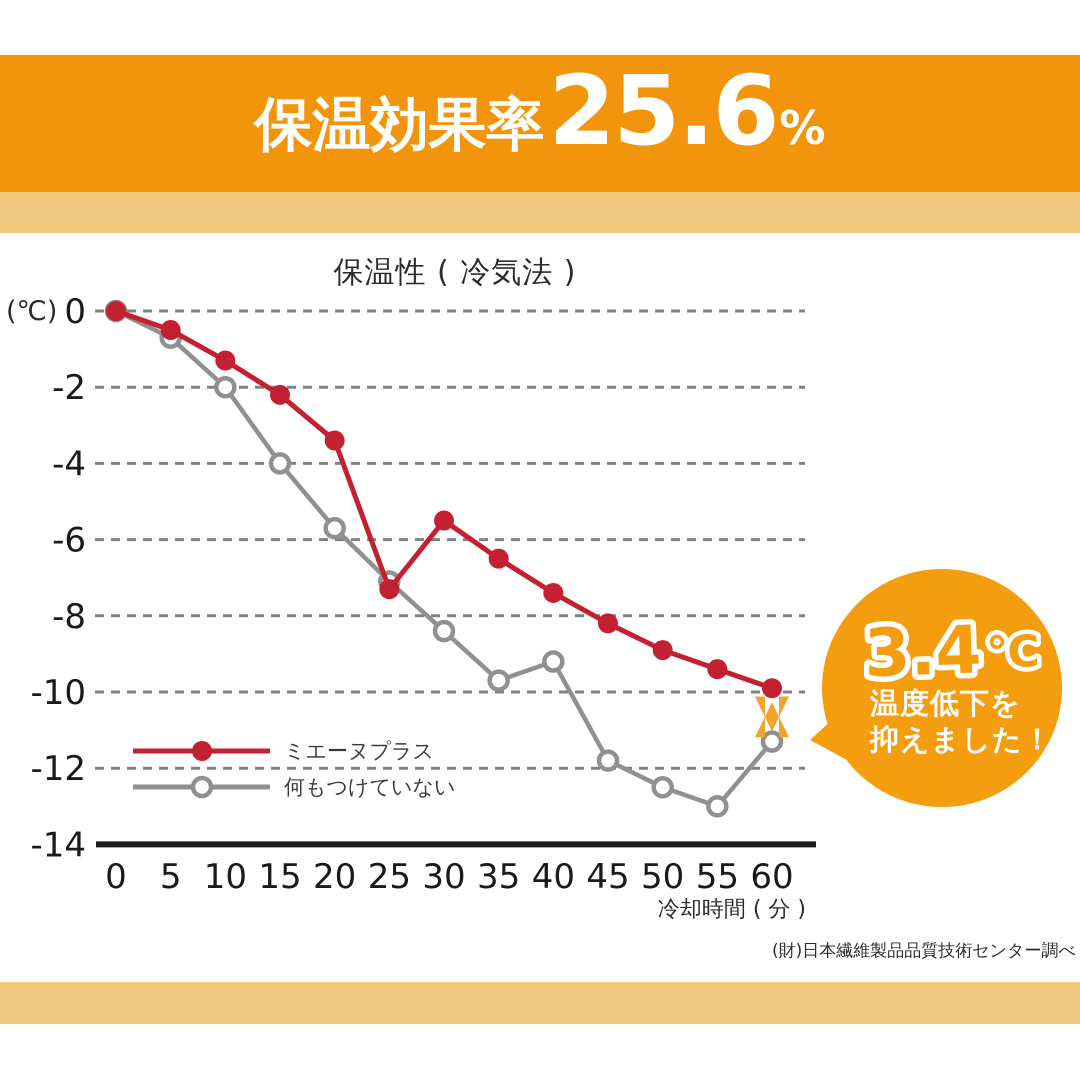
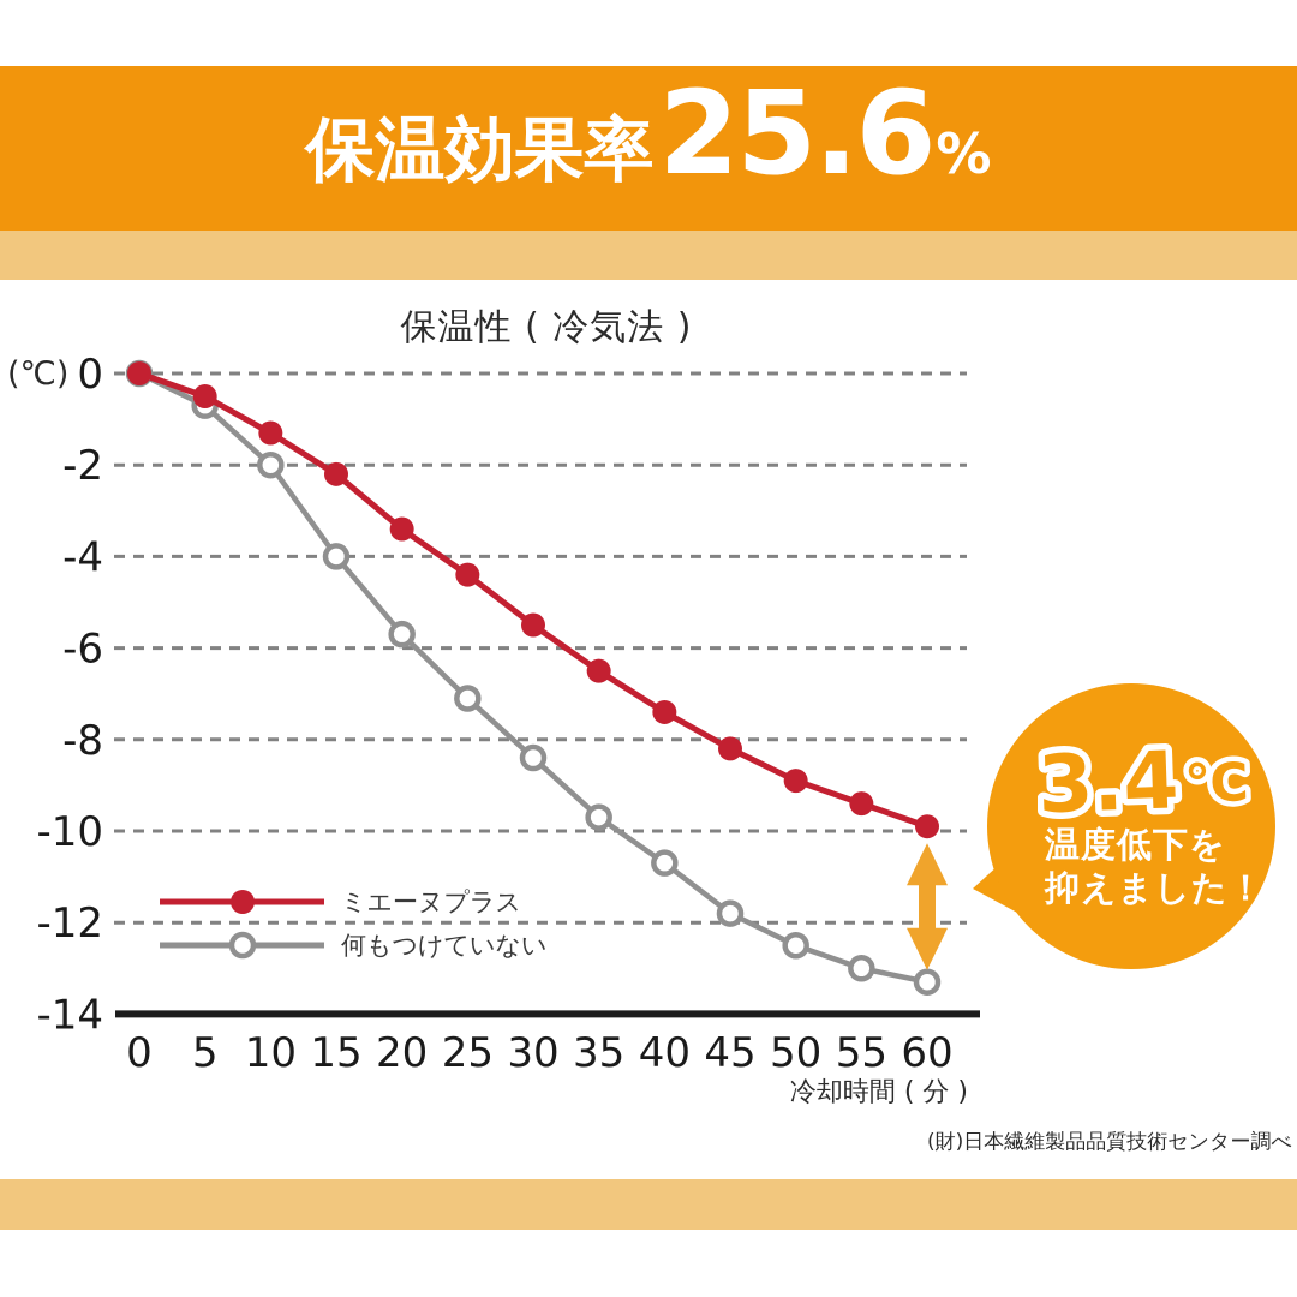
ミエーヌプラス/25: -7.3 -> -4.4
何もつけていない/40: -9.2 -> -10.7
何もつけていない/60: -11.3 -> -13.3
